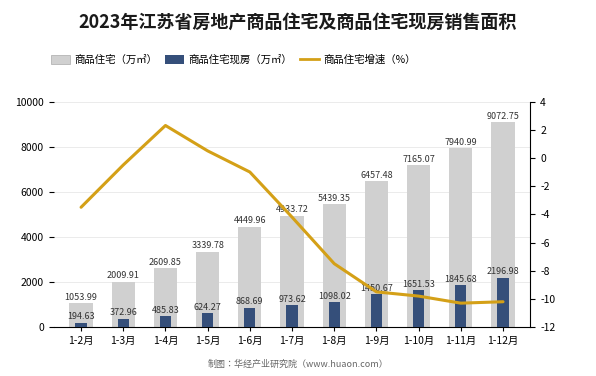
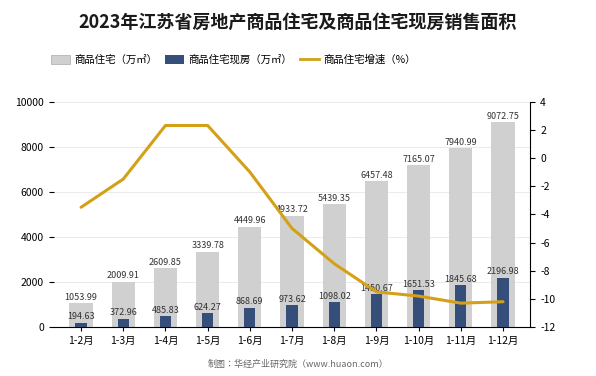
商品住宅增速（%）/1-3月: -0.5 -> -1.5
商品住宅增速（%）/1-5月: 0.5 -> 2.3
商品住宅增速（%）/1-7月: -4.2 -> -5.0
